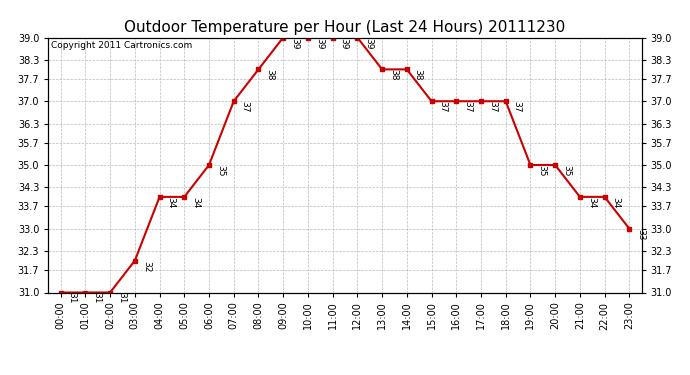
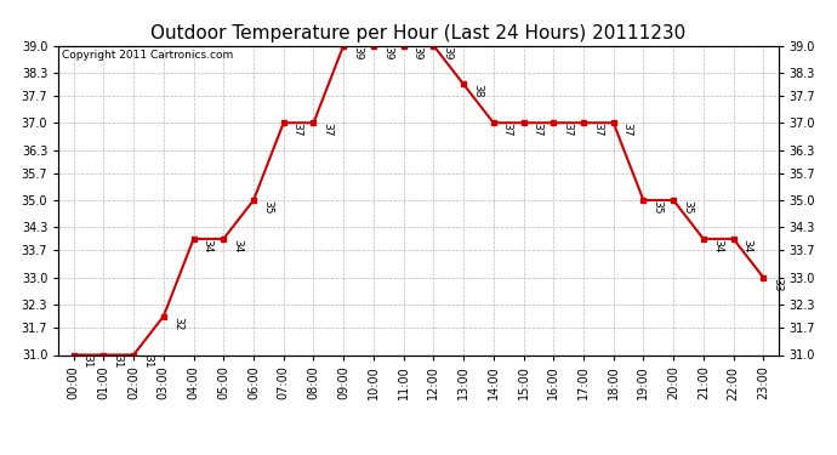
08:00: 38 -> 37
14:00: 38 -> 37
